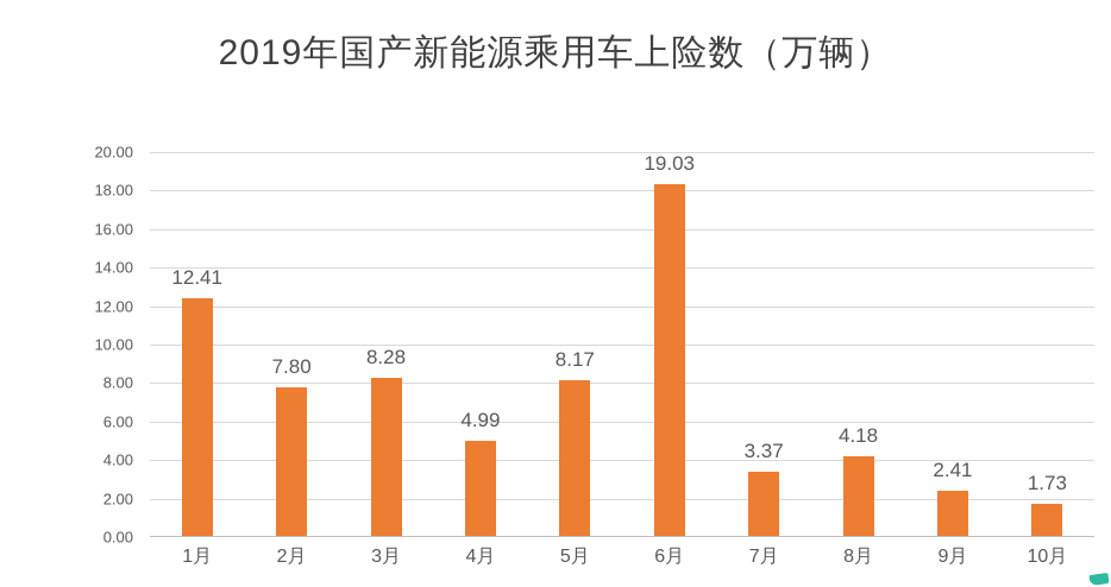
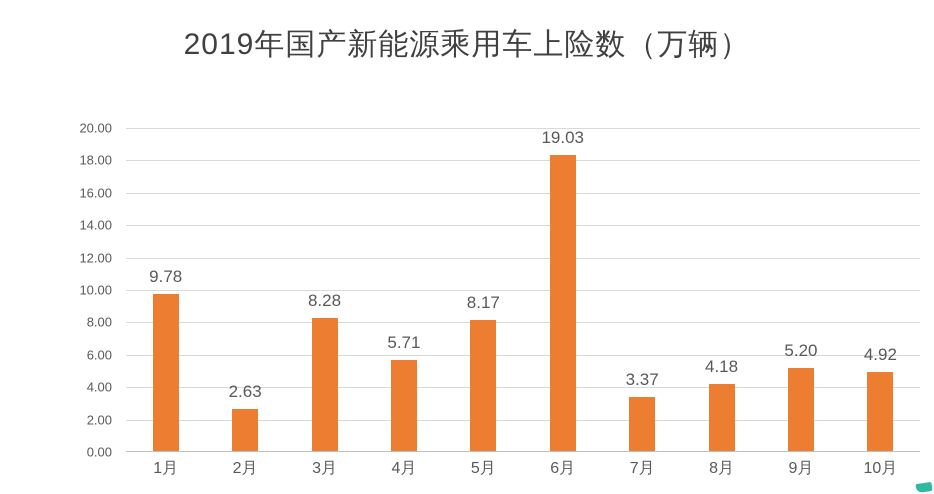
1月: 12.41 -> 9.78
2月: 7.80 -> 2.63
4月: 4.99 -> 5.71
9月: 2.41 -> 5.20
10月: 1.73 -> 4.92
